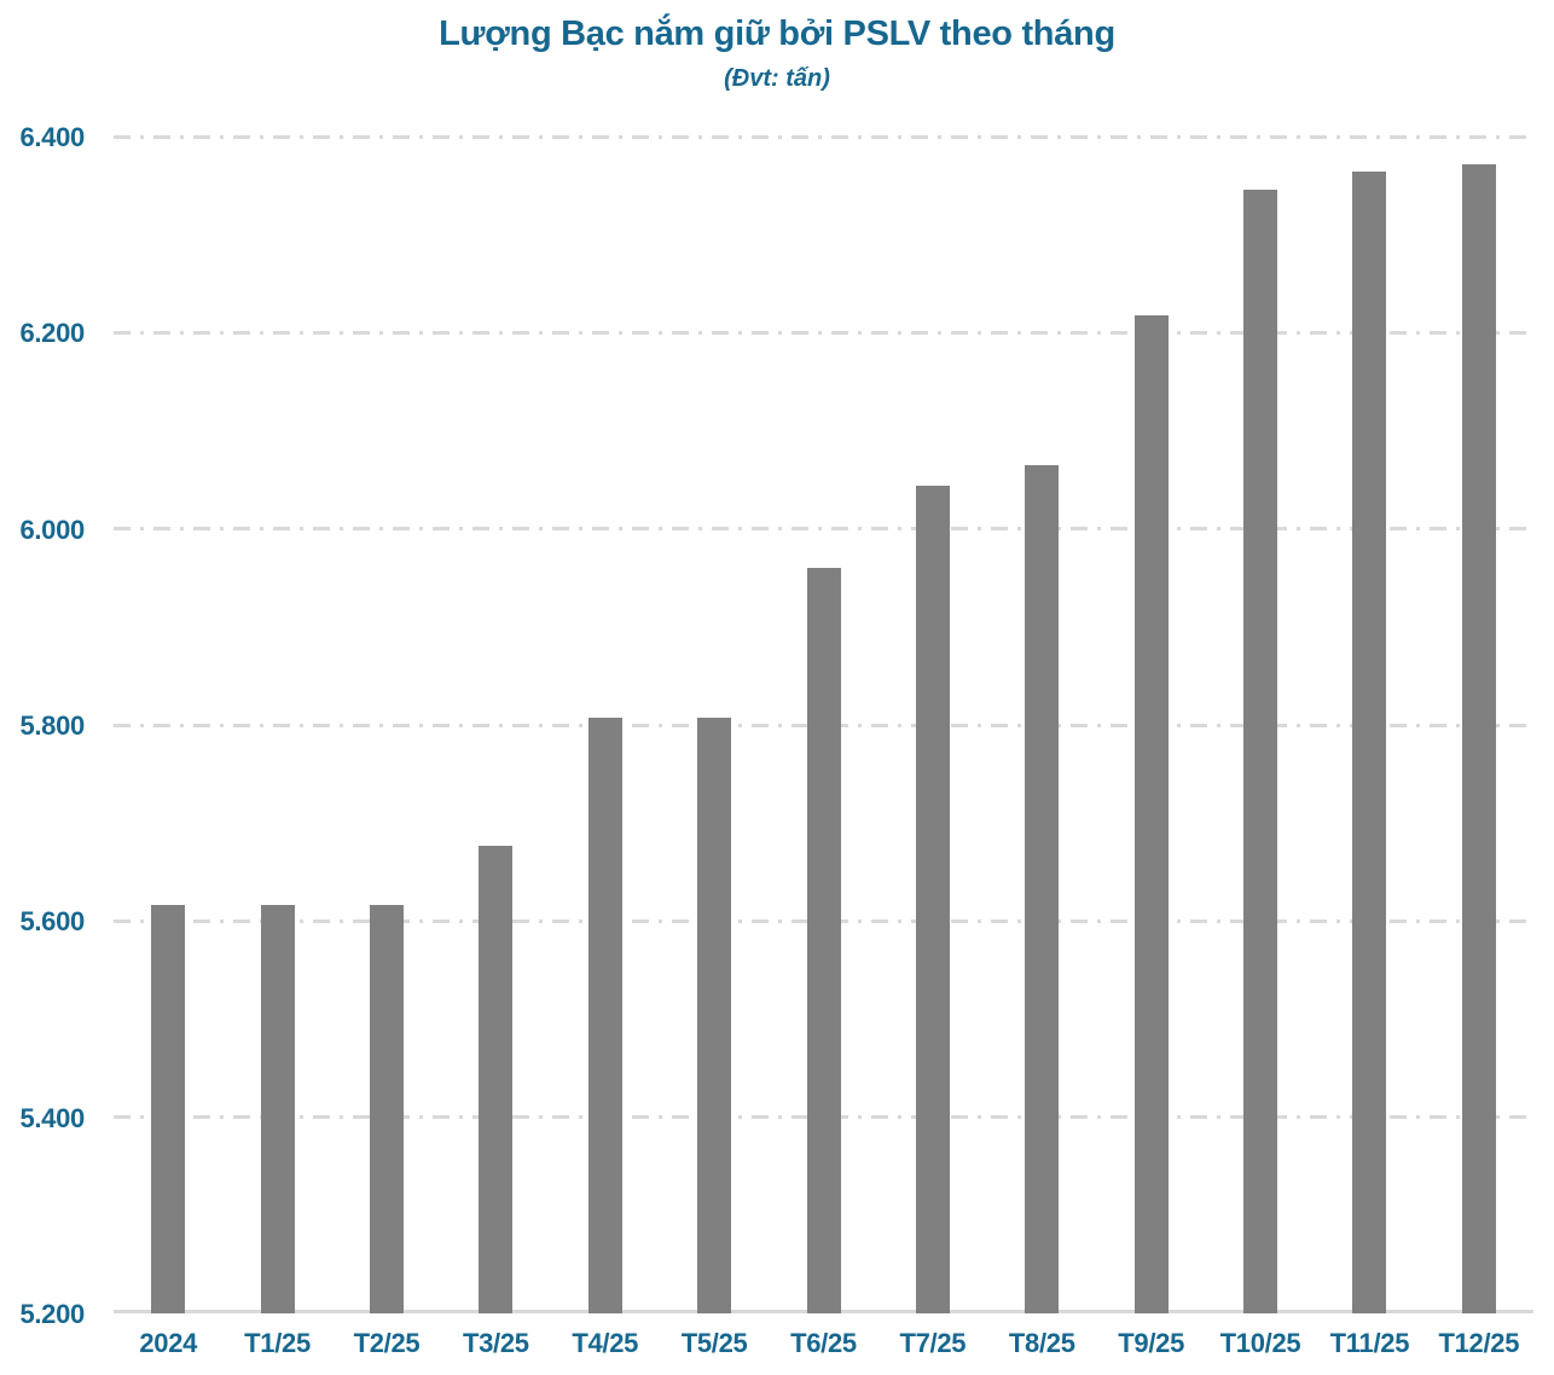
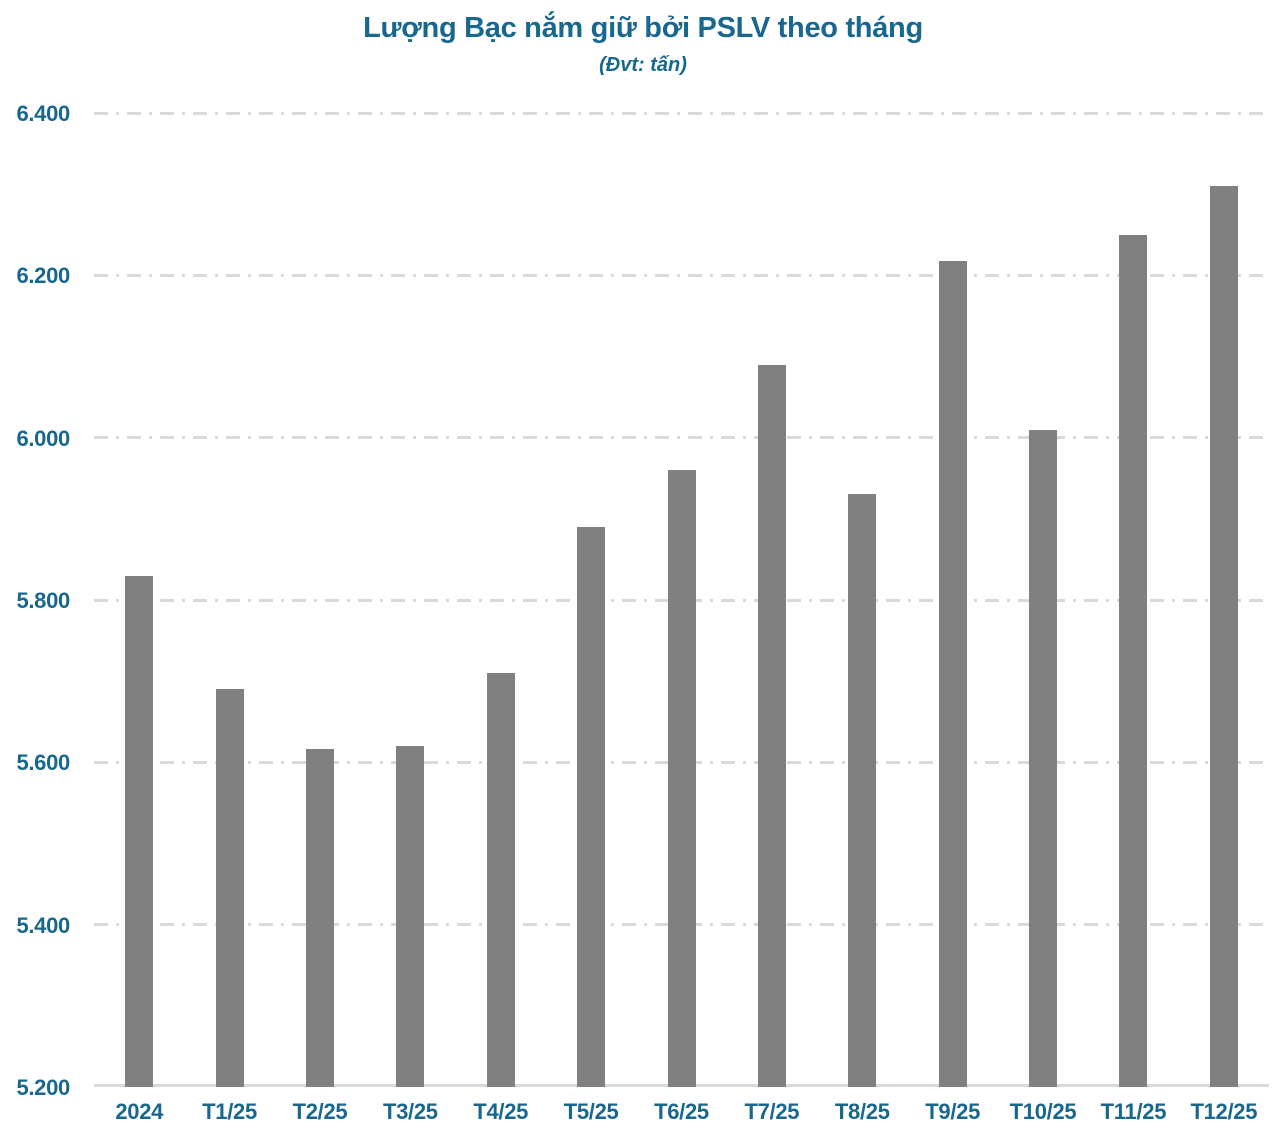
2024: 5620 -> 5830
T1/25: 5620 -> 5690
T3/25: 5680 -> 5620
T4/25: 5810 -> 5710
T5/25: 5810 -> 5890
T7/25: 6040 -> 6090
T8/25: 6060 -> 5930
T10/25: 6350 -> 6010
T11/25: 6360 -> 6250
T12/25: 6370 -> 6310
